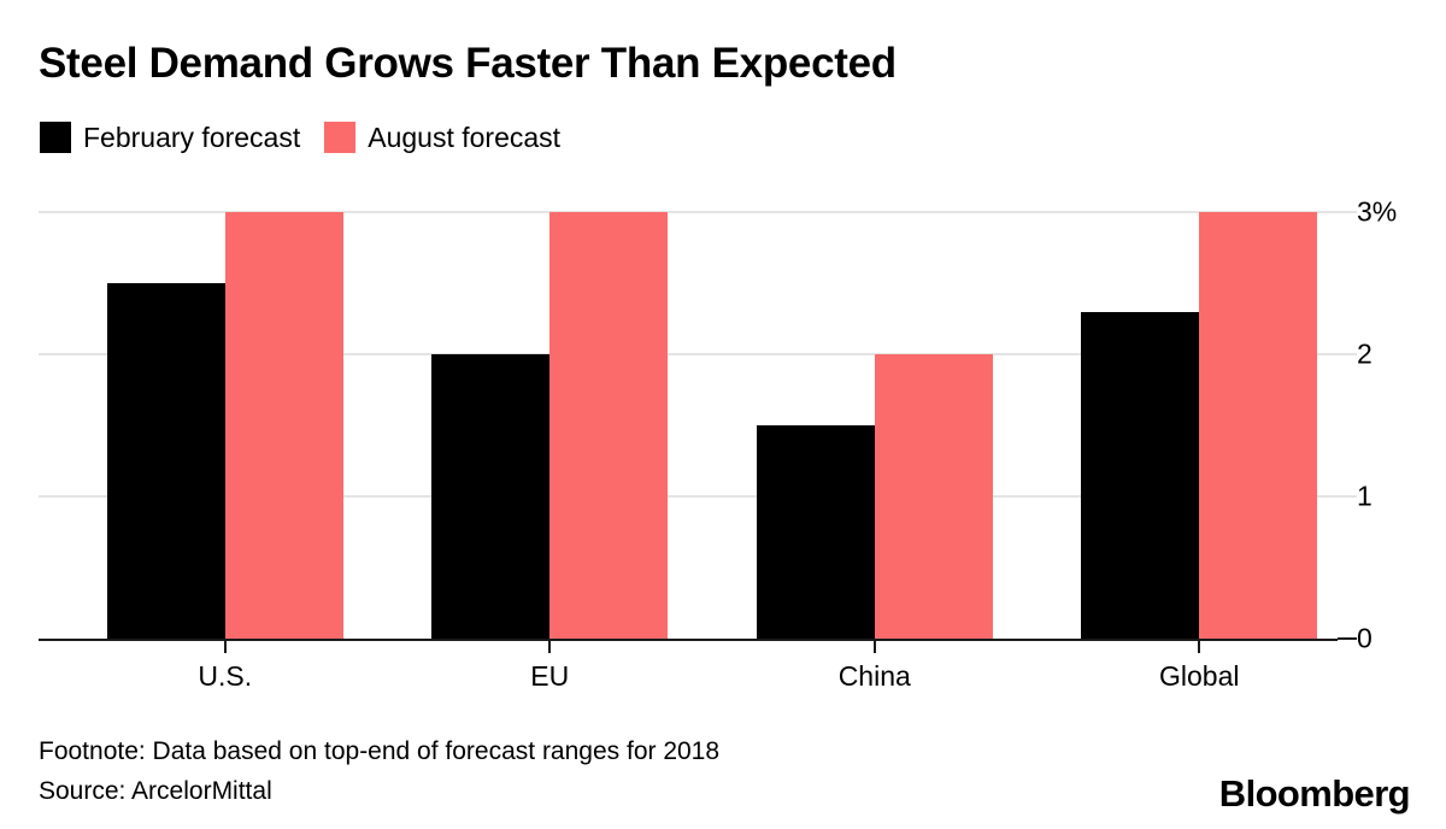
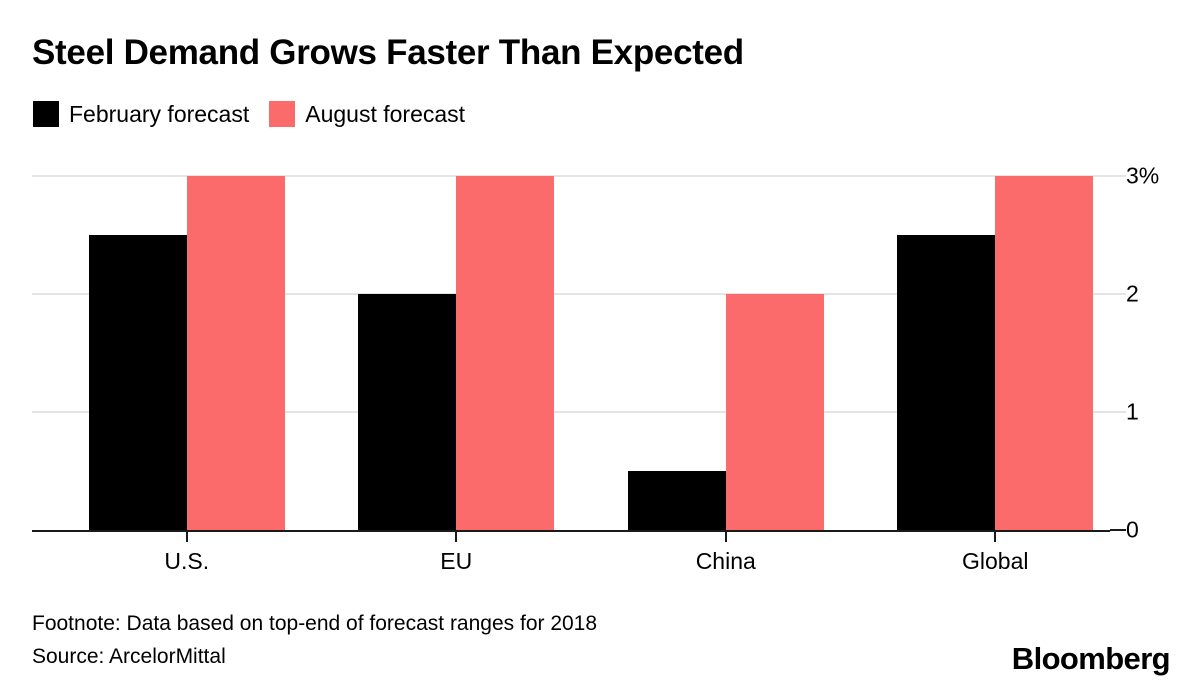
February forecast/China: 1.5% -> 0.5%
February forecast/Global: 2.3% -> 2.5%
